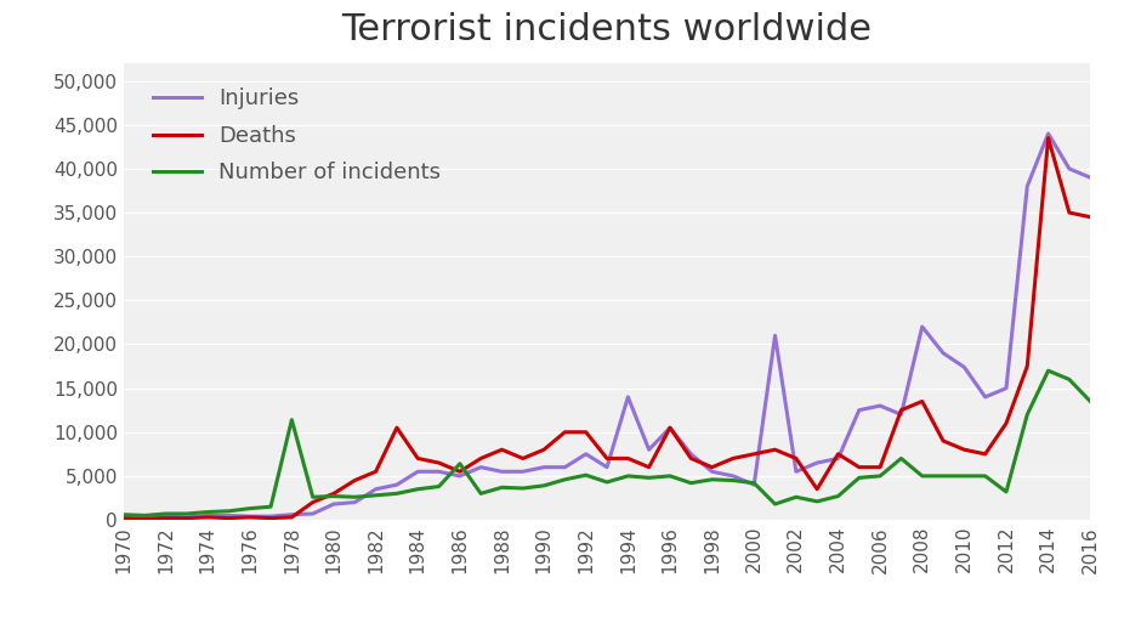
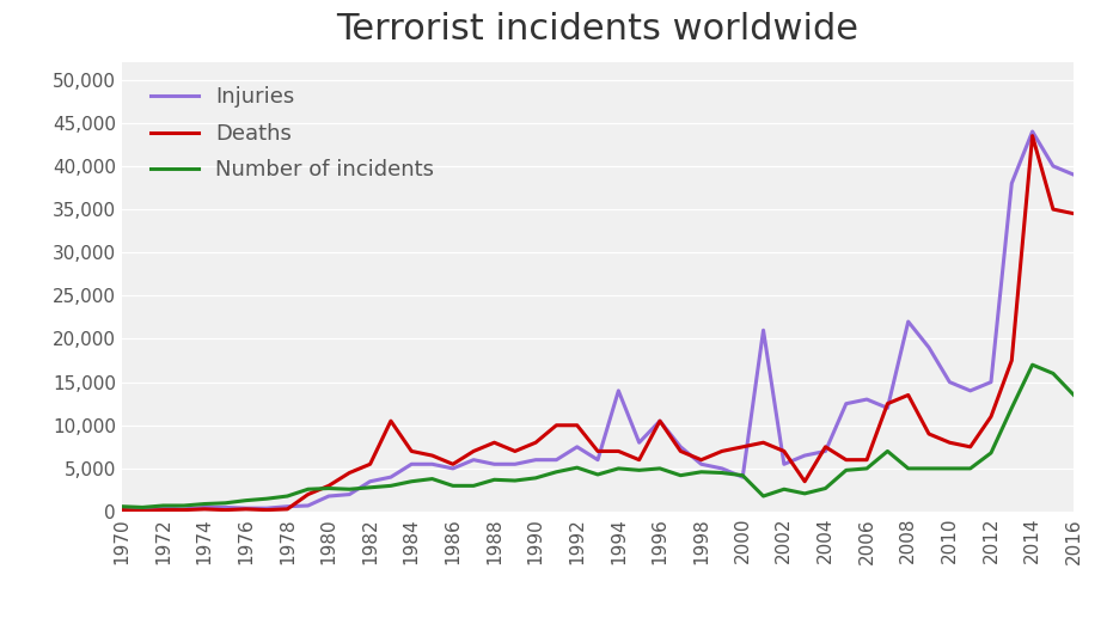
Number of incidents/1978: 11,400 -> 1,800
Number of incidents/1986: 6,400 -> 3,000
Injuries/2010: 17,400 -> 15,000
Number of incidents/2012: 3,200 -> 6,800
